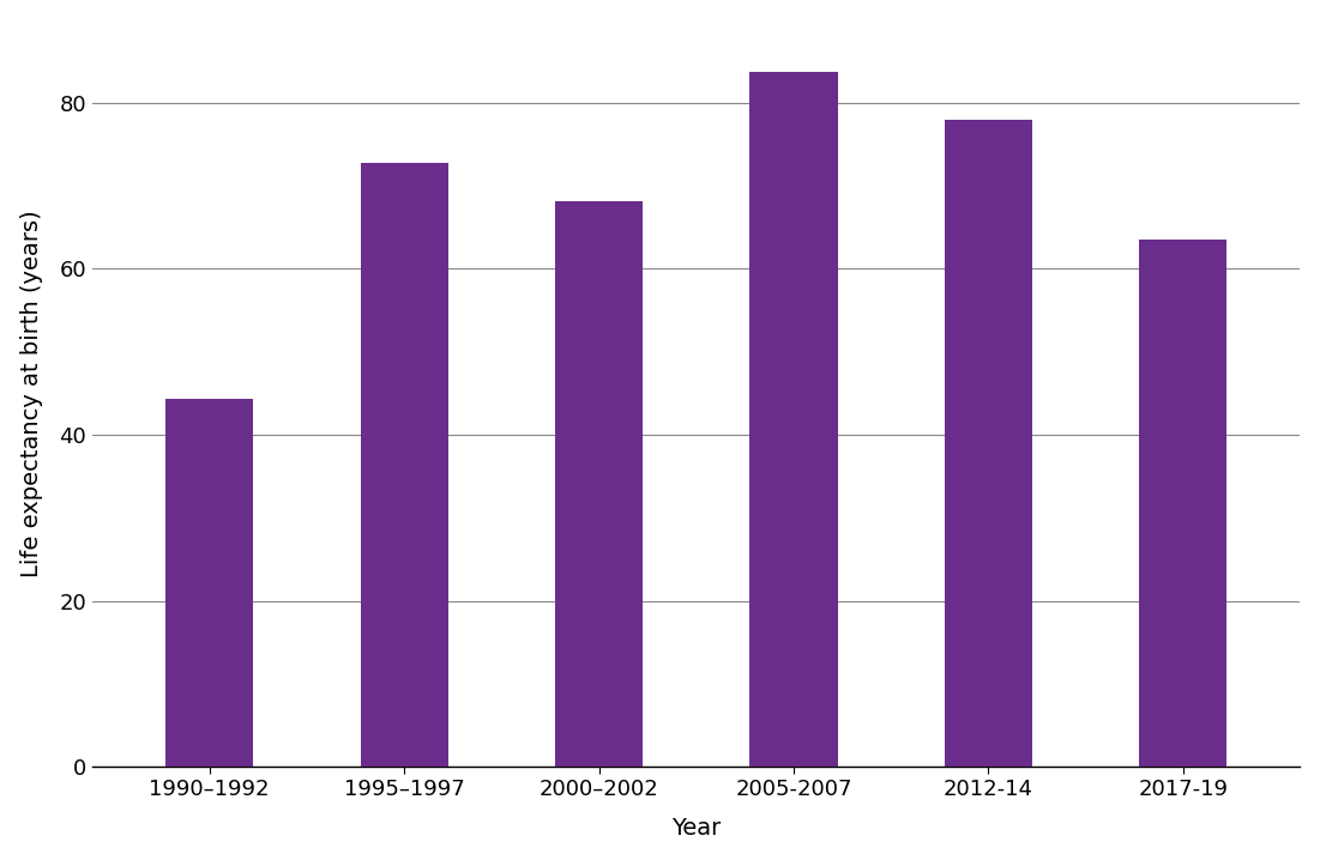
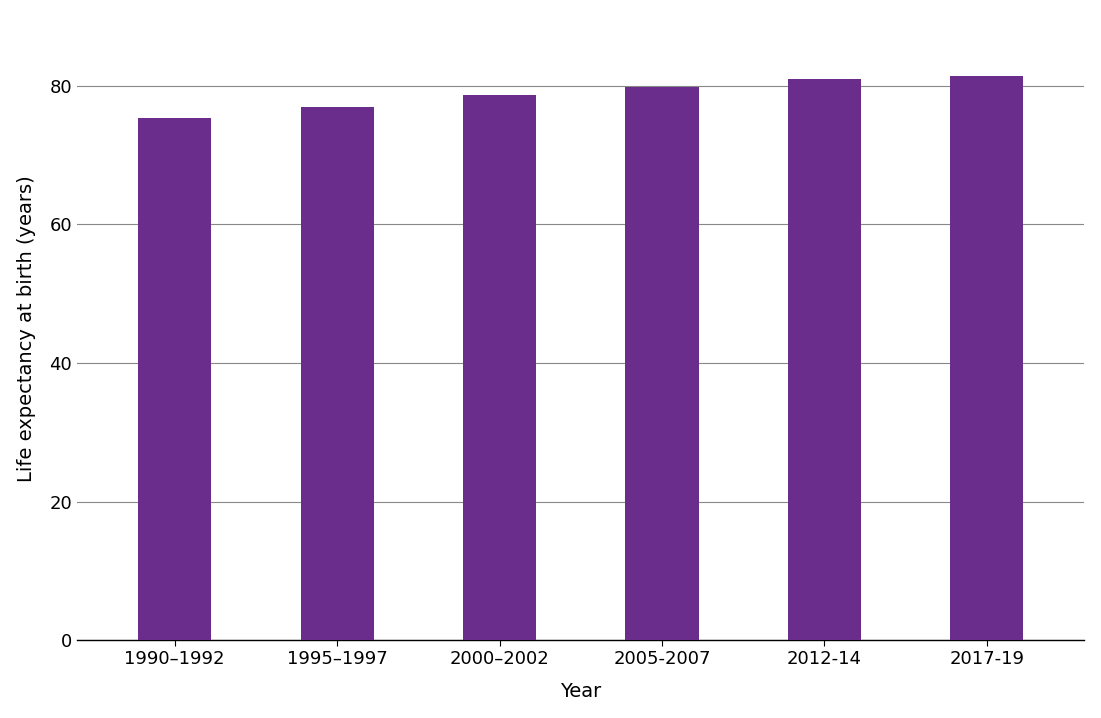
1990–1992: 44.4 -> 75.3
1995–1997: 72.8 -> 77.0
2000–2002: 68.2 -> 78.7
2005-2007: 83.8 -> 79.8
2012-14: 78.0 -> 81.0
2017-19: 63.6 -> 81.5
